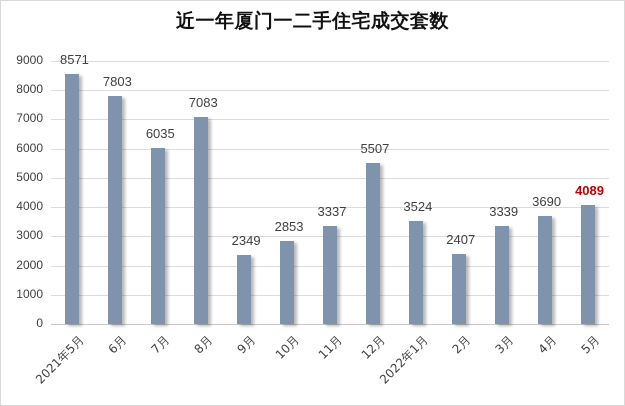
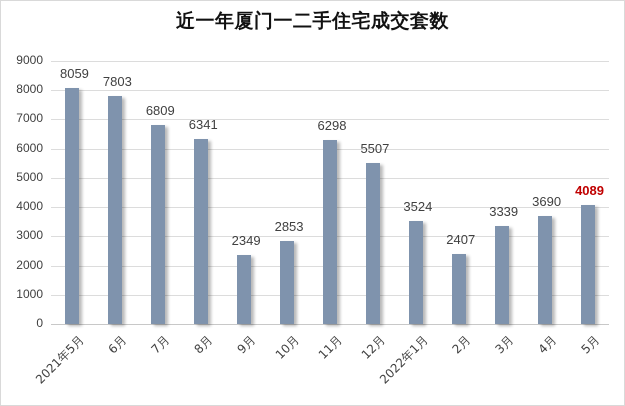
2021年5月: 8571 -> 8059
7月: 6035 -> 6809
8月: 7083 -> 6341
11月: 3337 -> 6298
